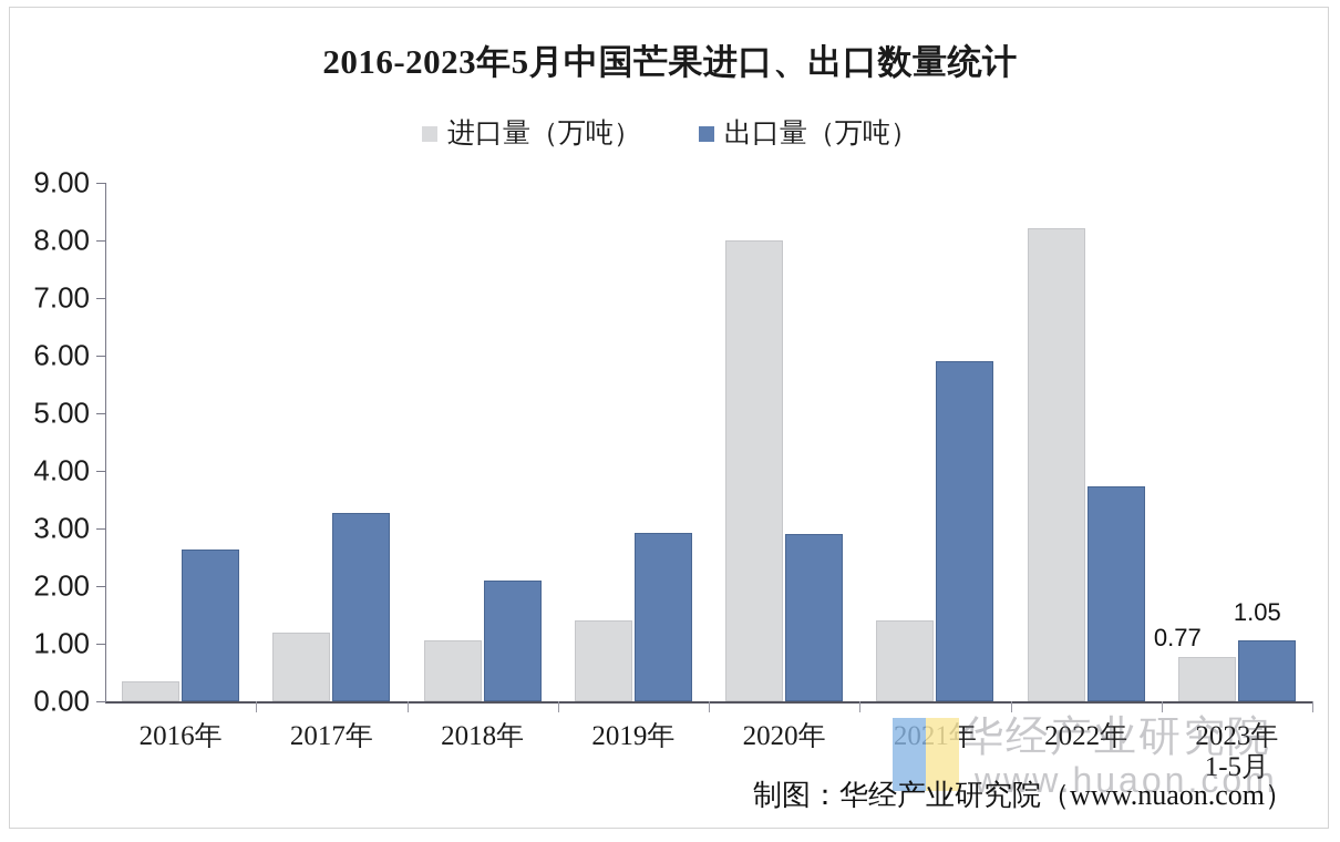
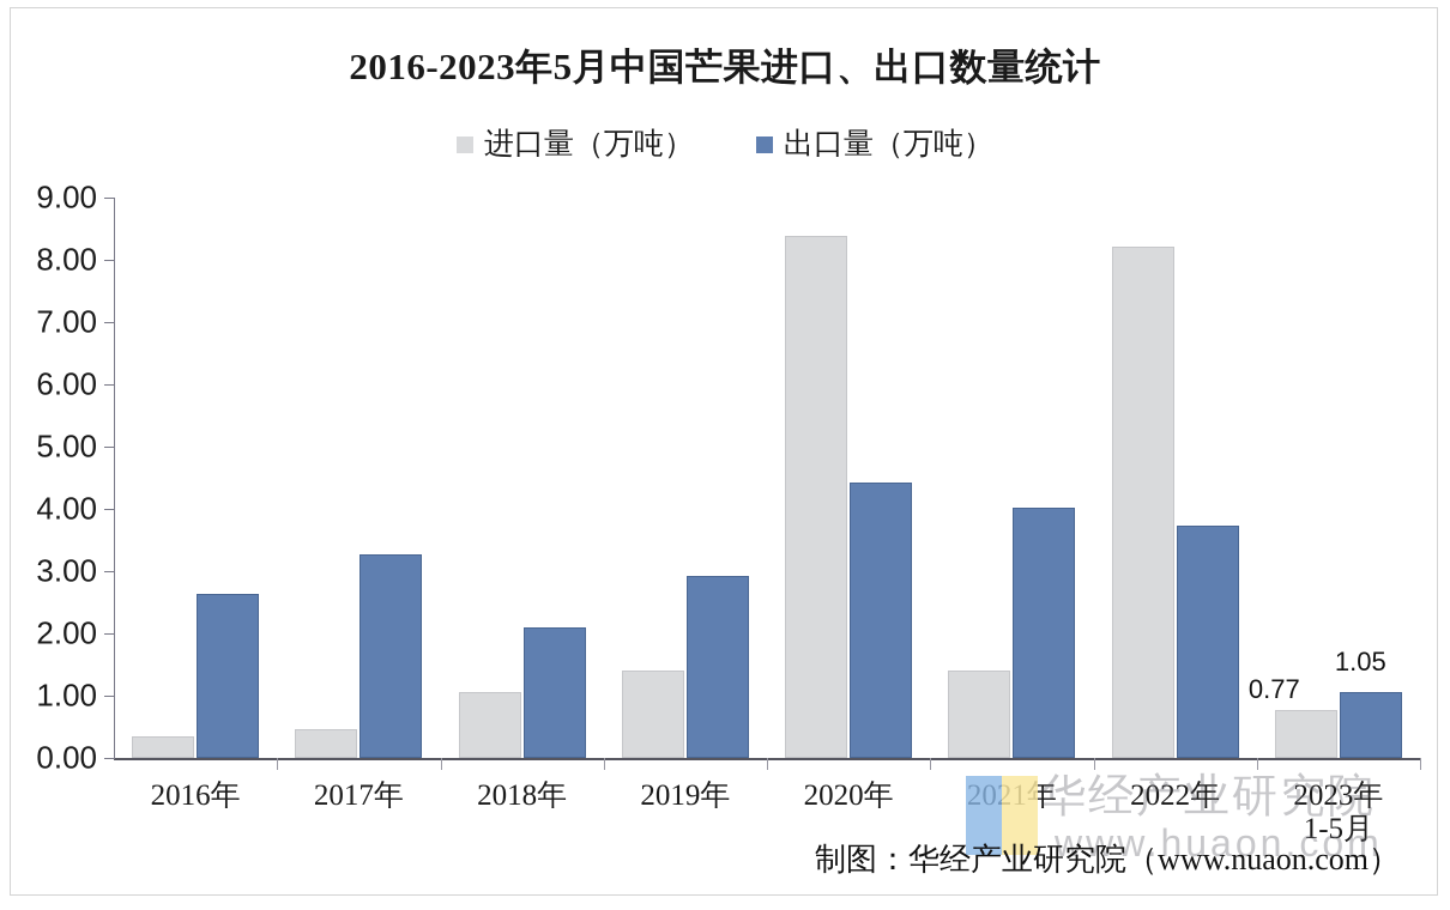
进口量（万吨）/2017年: 1.2 -> 0.5
进口量（万吨）/2020年: 8.0 -> 8.4
出口量（万吨）/2020年: 2.9 -> 4.4
出口量（万吨）/2021年: 5.9 -> 4.0
